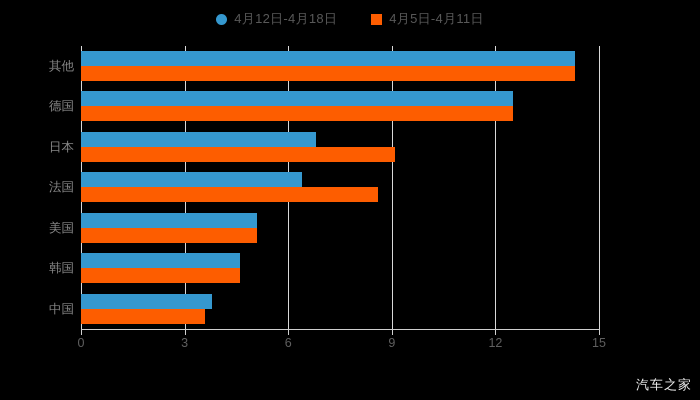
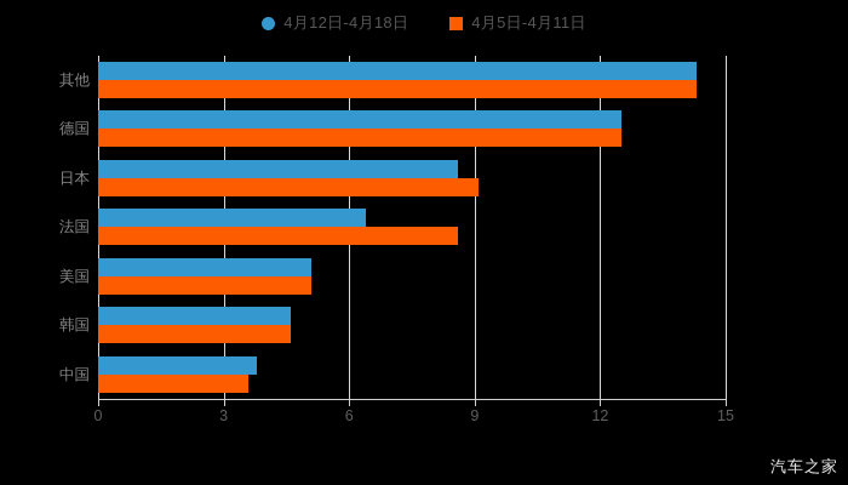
4月12日-4月18日/日本: 6.8 -> 8.6
